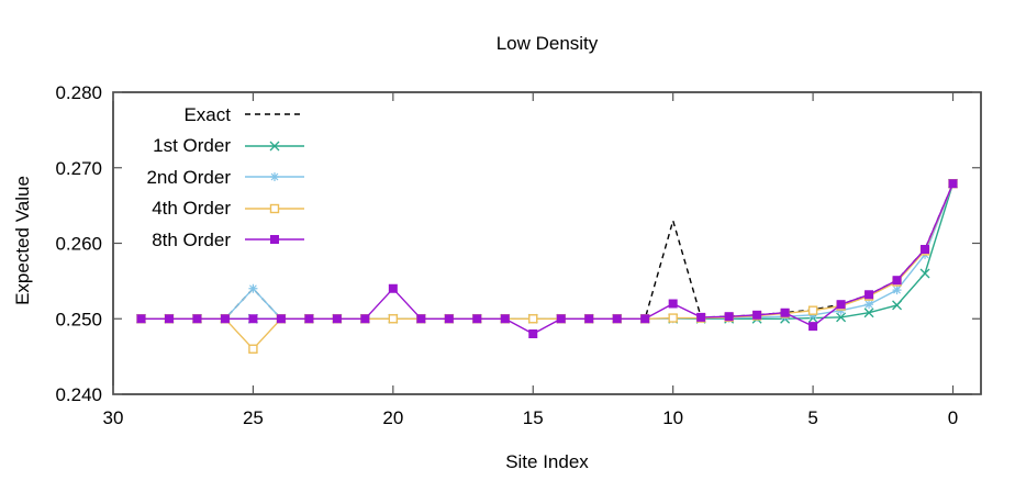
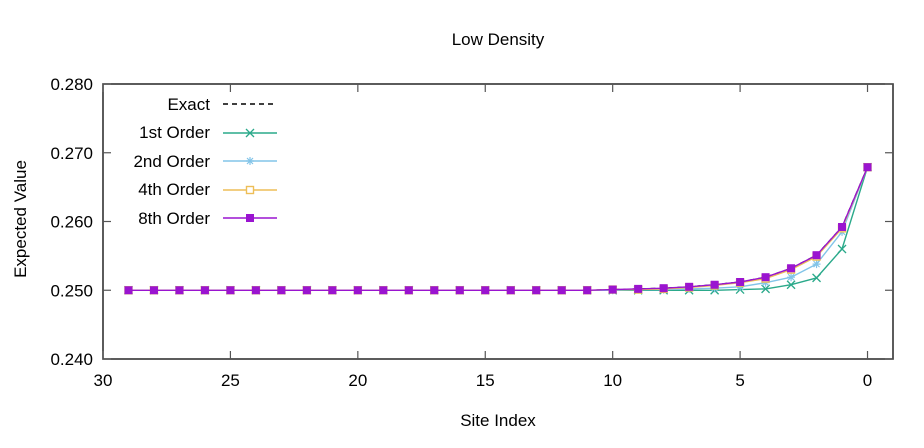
Exact/25: 0.254 -> 0.250
2nd Order/25: 0.254 -> 0.250
4th Order/25: 0.246 -> 0.250
8th Order/20: 0.254 -> 0.250
8th Order/15: 0.248 -> 0.250
Exact/10: 0.263 -> 0.250
8th Order/10: 0.252 -> 0.250
8th Order/5: 0.249 -> 0.251
